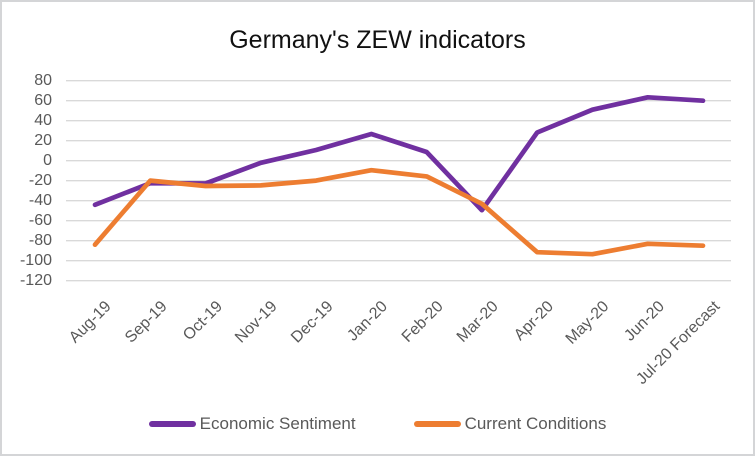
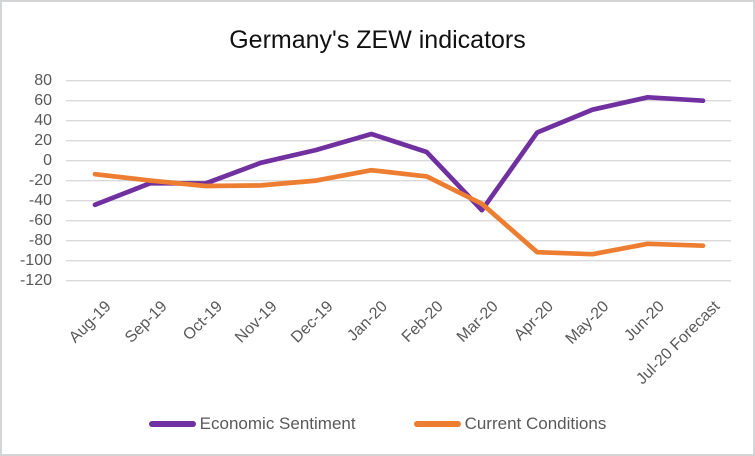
Current Conditions/Aug-19: -84 -> -14
